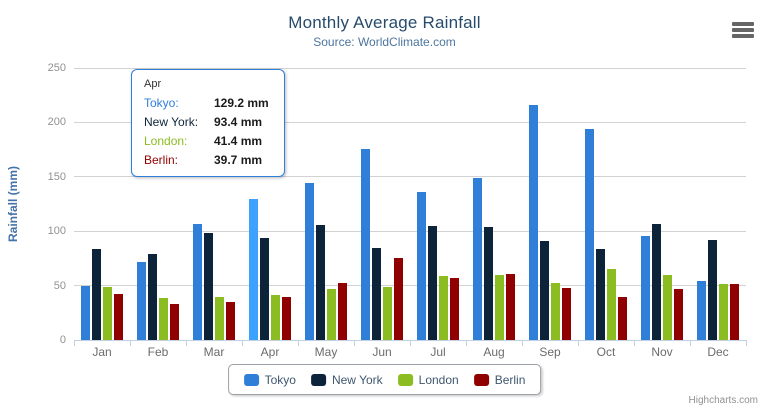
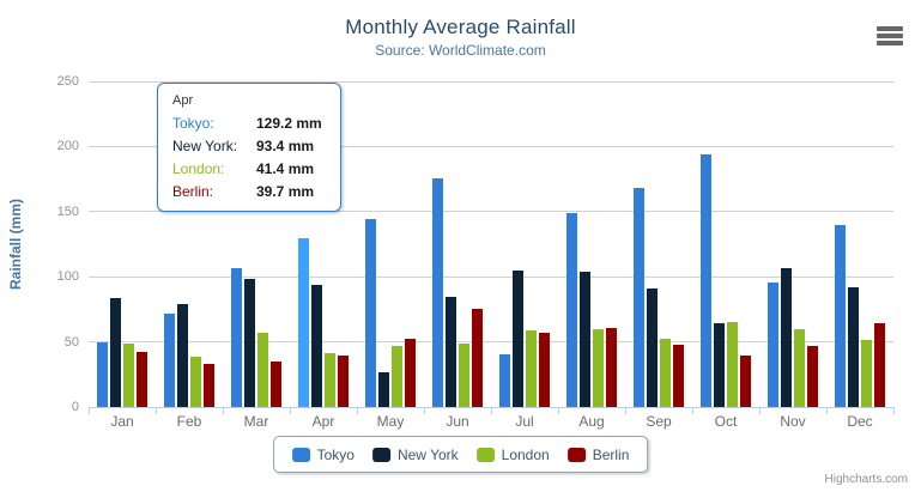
London/Mar: 39 -> 57
New York/May: 106 -> 27
Tokyo/Jul: 136 -> 40
Tokyo/Sep: 216 -> 168
New York/Oct: 84 -> 64
Tokyo/Dec: 54 -> 140
Berlin/Dec: 51 -> 64
